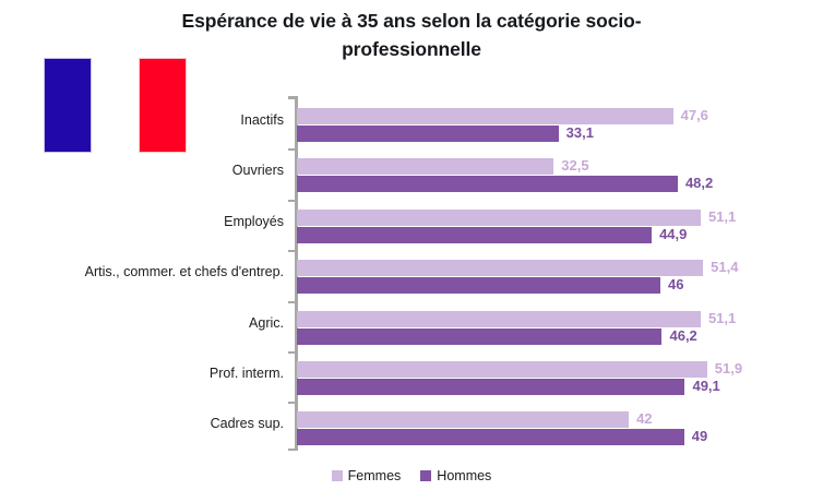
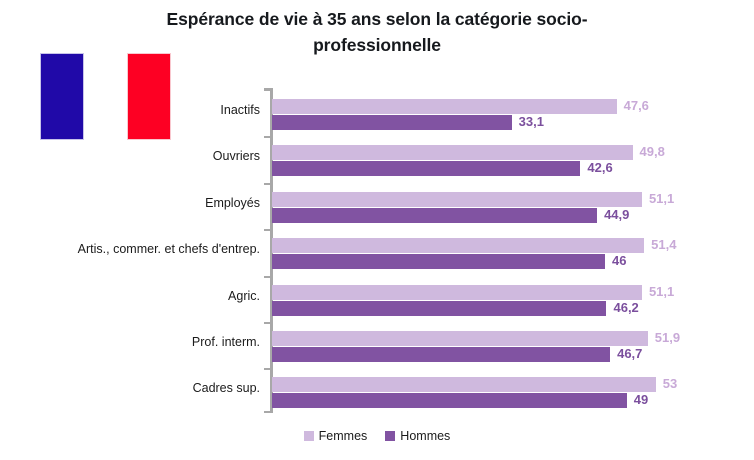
Femmes/Ouvriers: 32,5 -> 49,8
Hommes/Ouvriers: 48,2 -> 42,6
Hommes/Prof. interm.: 49,1 -> 46,7
Femmes/Cadres sup.: 42 -> 53
